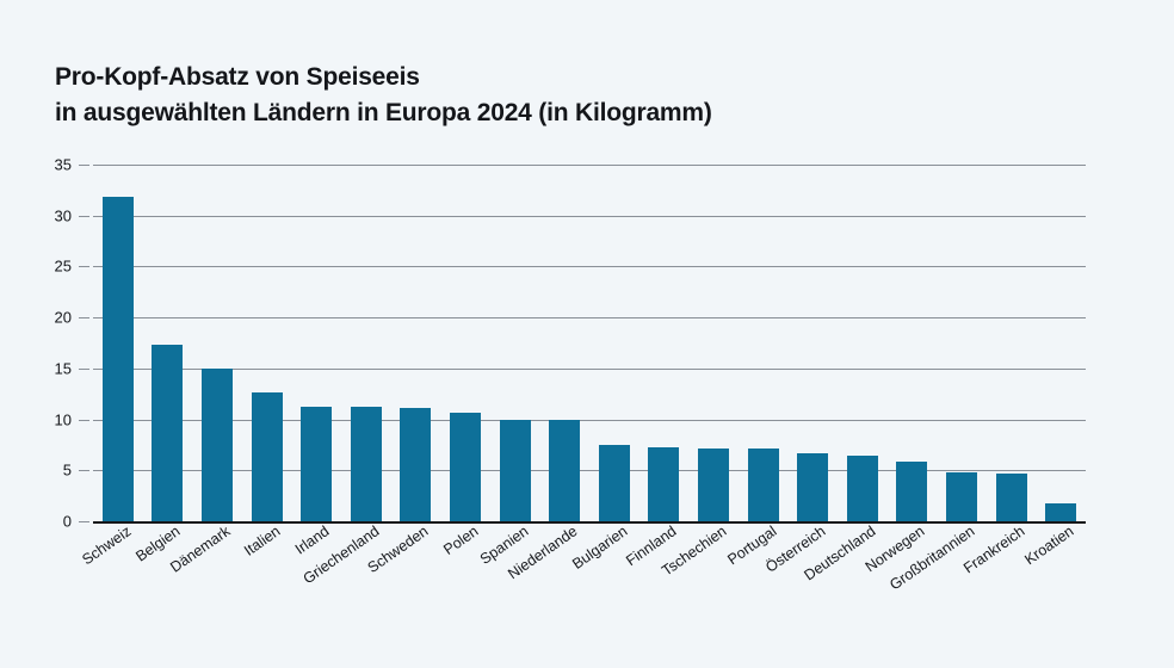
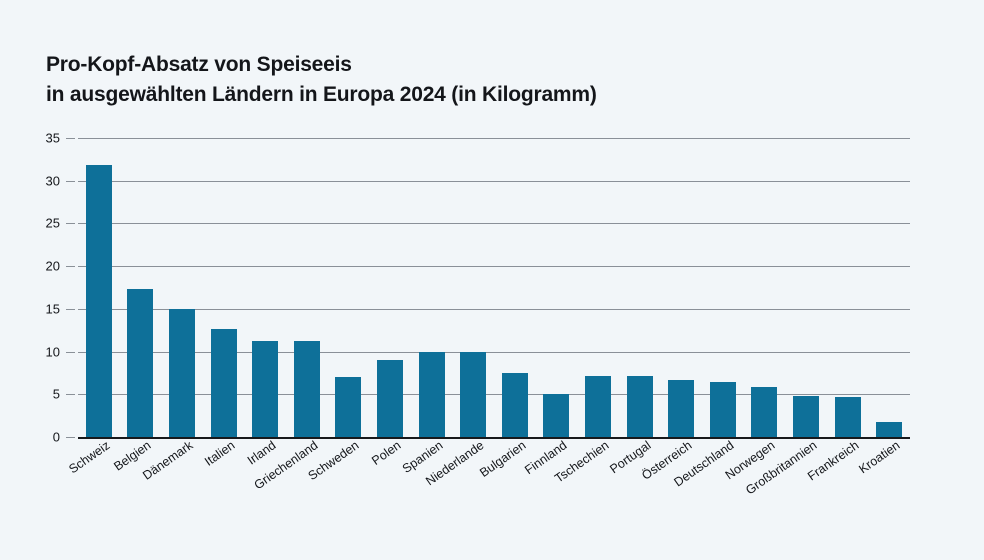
Schweden: 11 -> 7
Polen: 11 -> 9
Finnland: 7 -> 5
